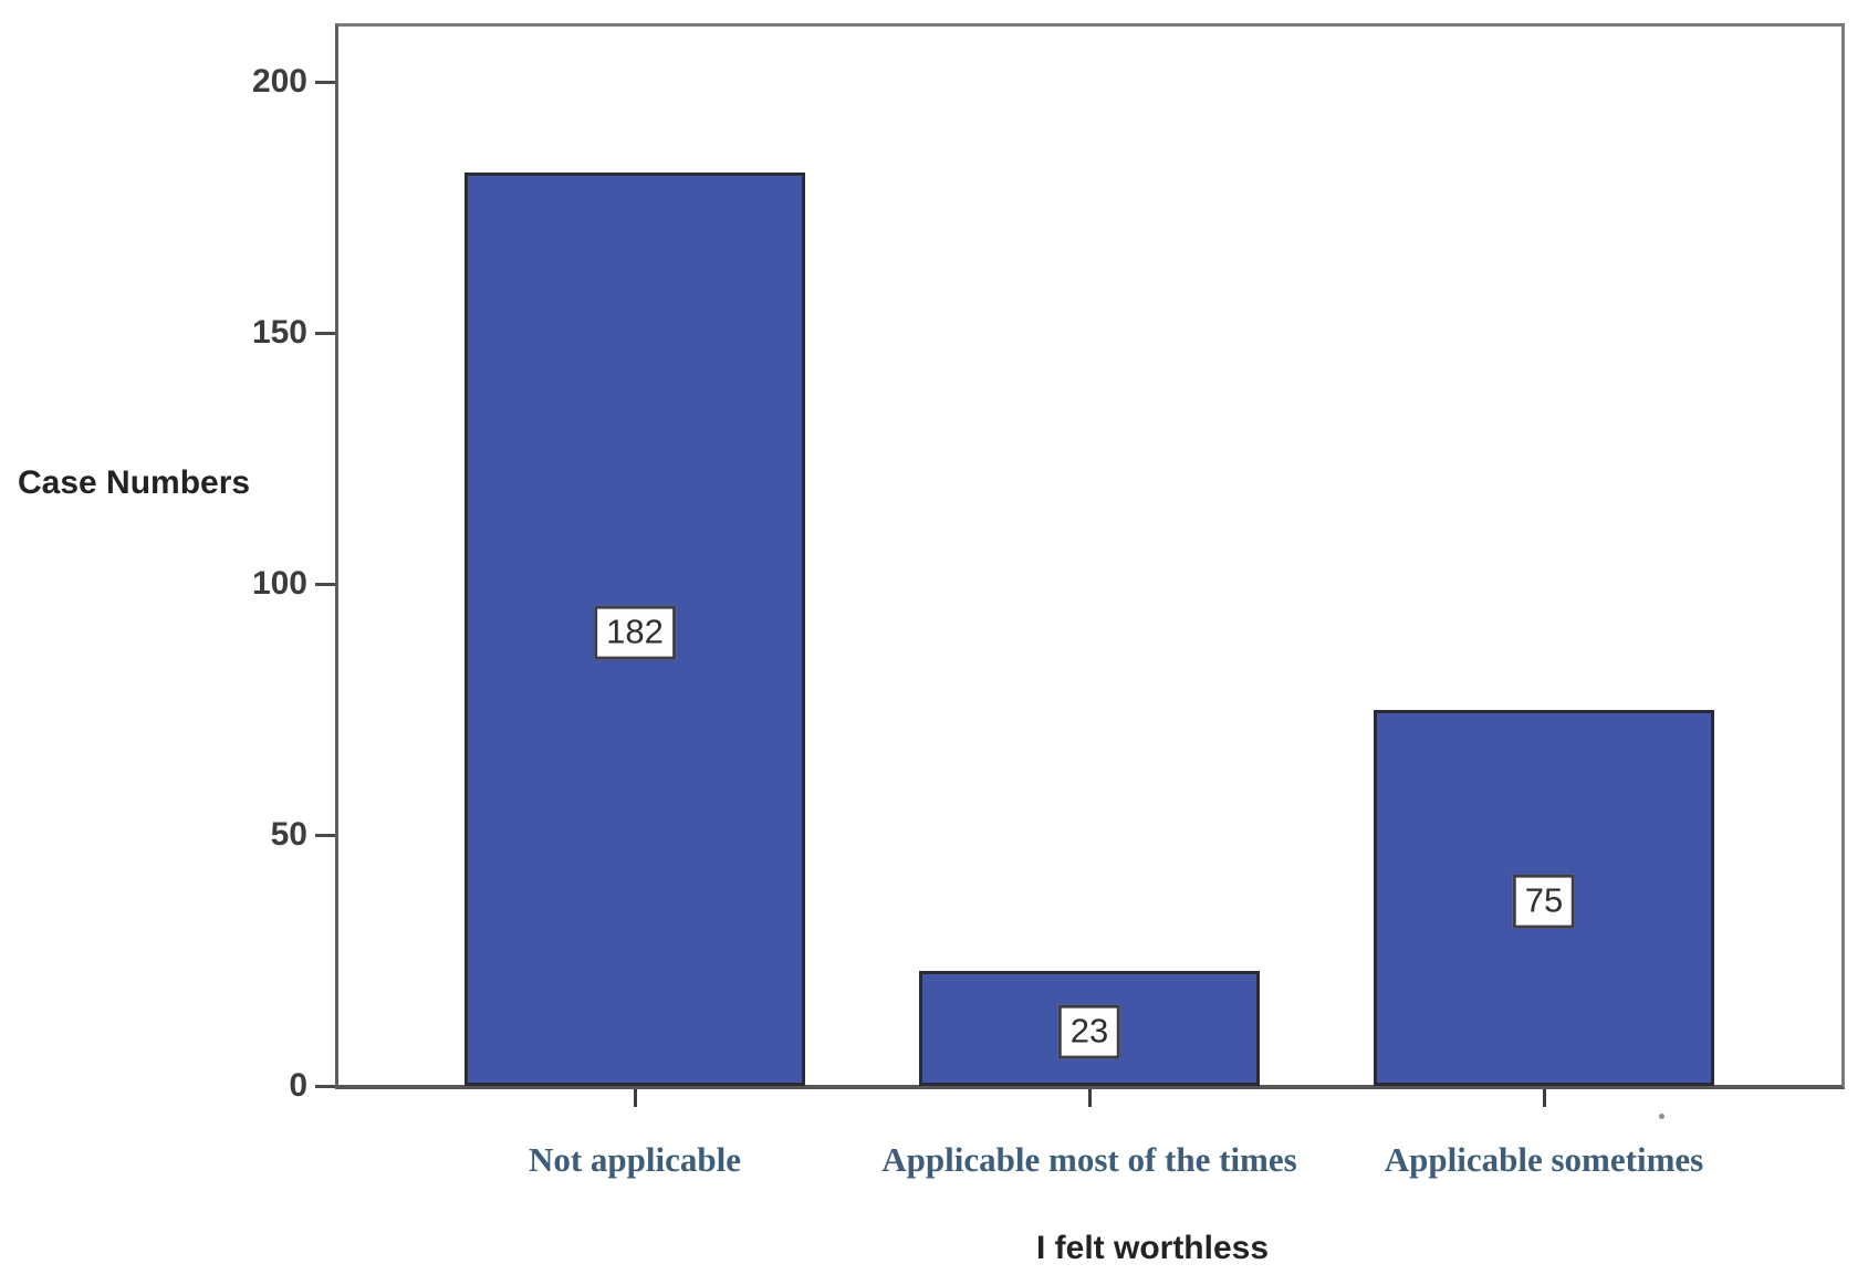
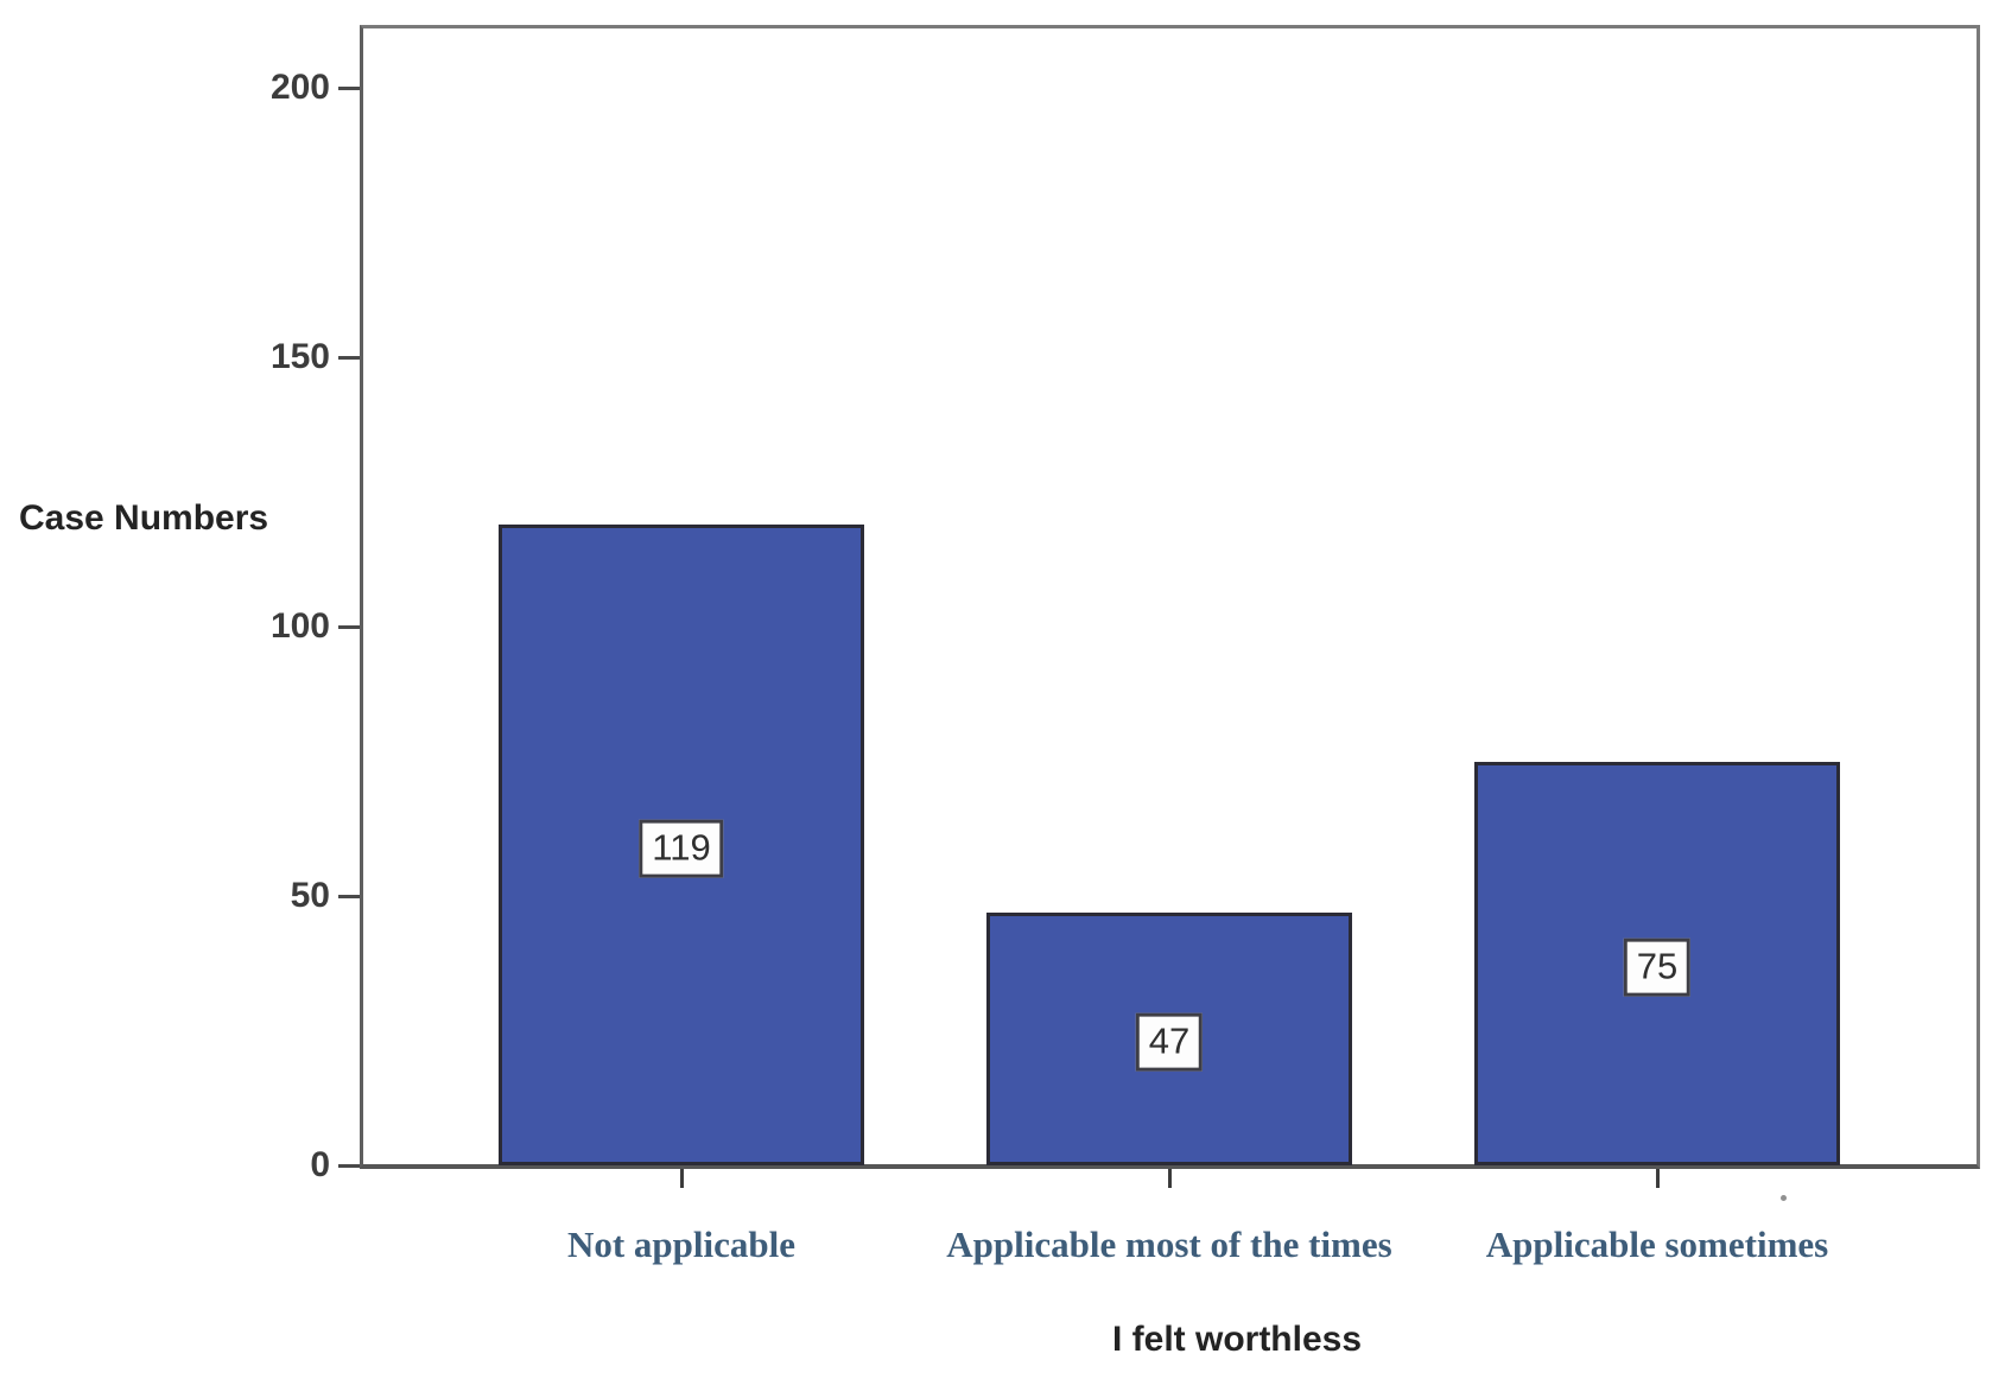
Not applicable: 182 -> 119
Applicable most of the times: 23 -> 47
